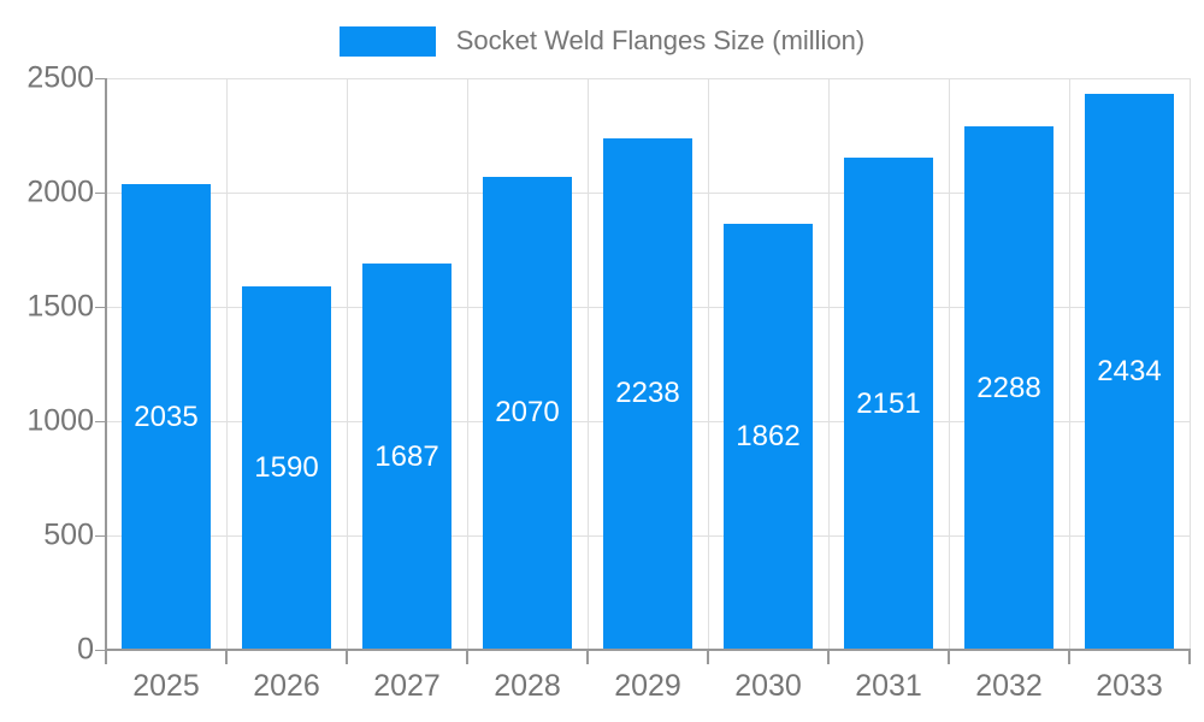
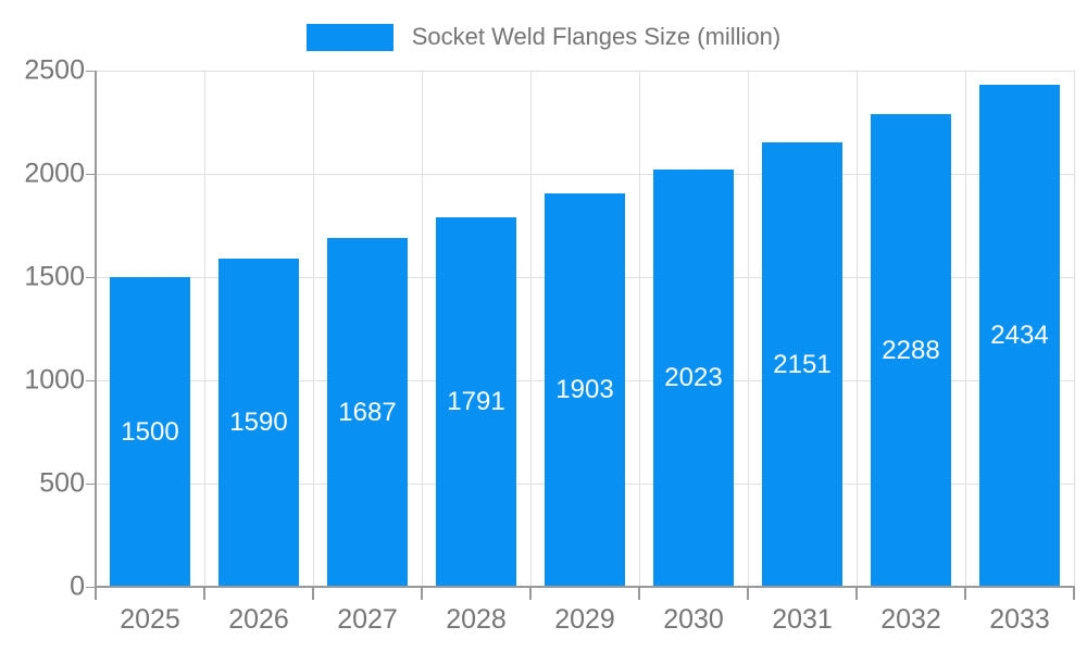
2025: 2035 -> 1500
2028: 2070 -> 1791
2029: 2238 -> 1903
2030: 1862 -> 2023
